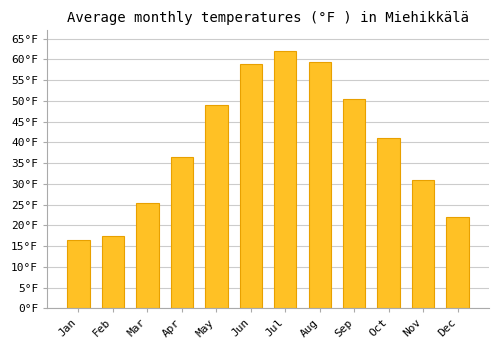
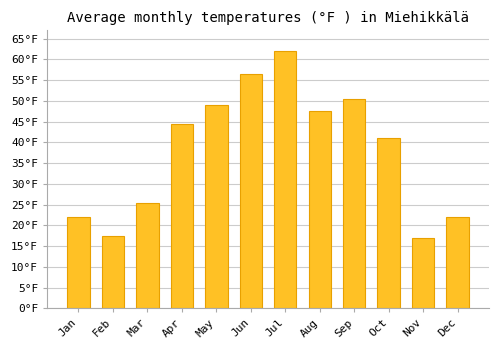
Jan: 16.5°F -> 22.0°F
Apr: 36.5°F -> 44.5°F
Jun: 59.0°F -> 56.5°F
Aug: 59.5°F -> 47.5°F
Nov: 31.0°F -> 17.0°F
